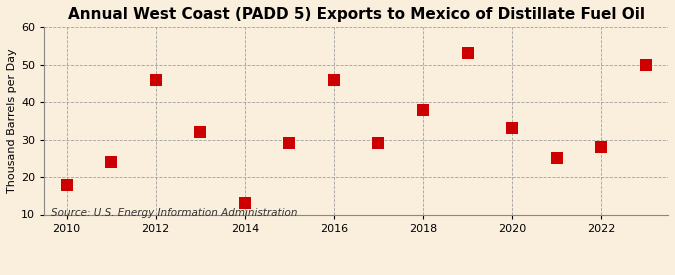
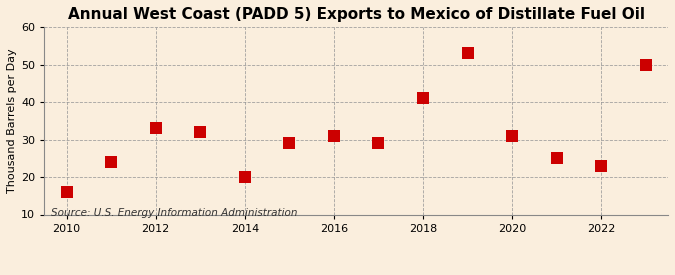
2010: 18 -> 16
2012: 46 -> 33
2014: 13 -> 20
2016: 46 -> 31
2018: 38 -> 41
2020: 33 -> 31
2022: 28 -> 23
